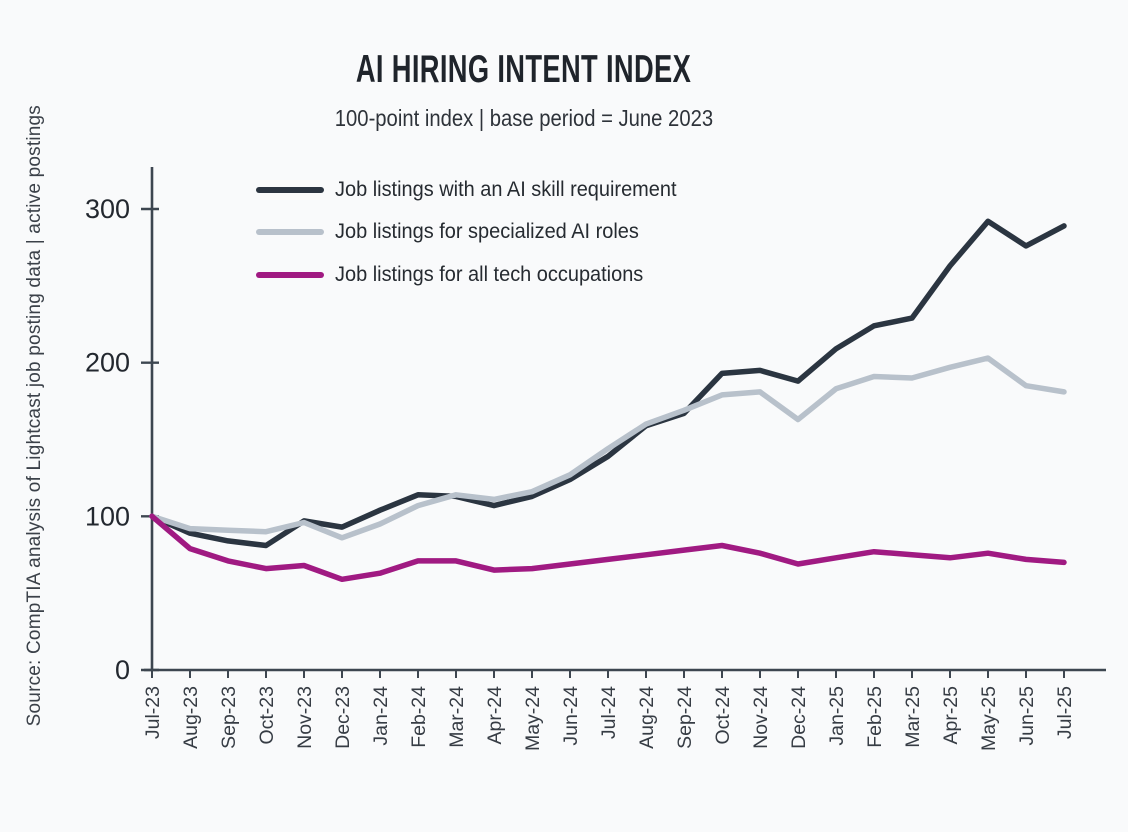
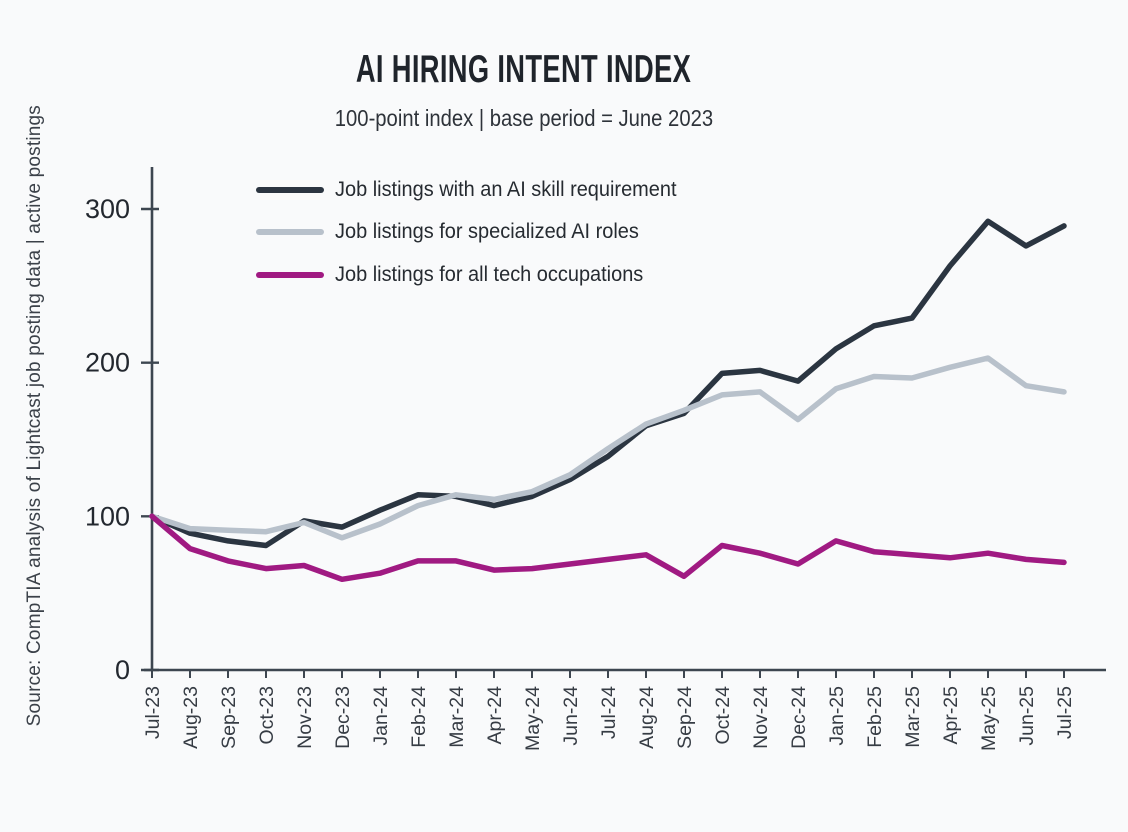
Job listings for all tech occupations/Sep-24: 78 -> 61
Job listings for all tech occupations/Jan-25: 73 -> 84
